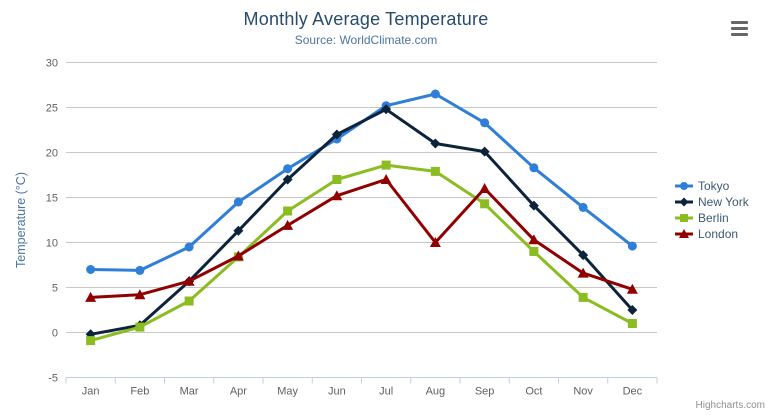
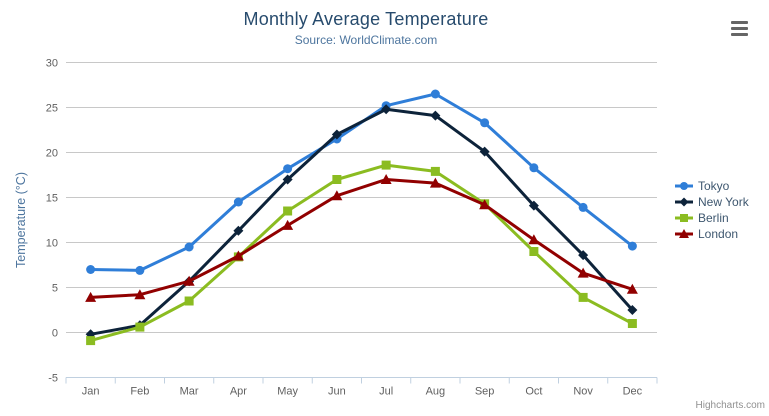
New York/Aug: 21 -> 24
London/Aug: 10 -> 17
London/Sep: 16 -> 14
